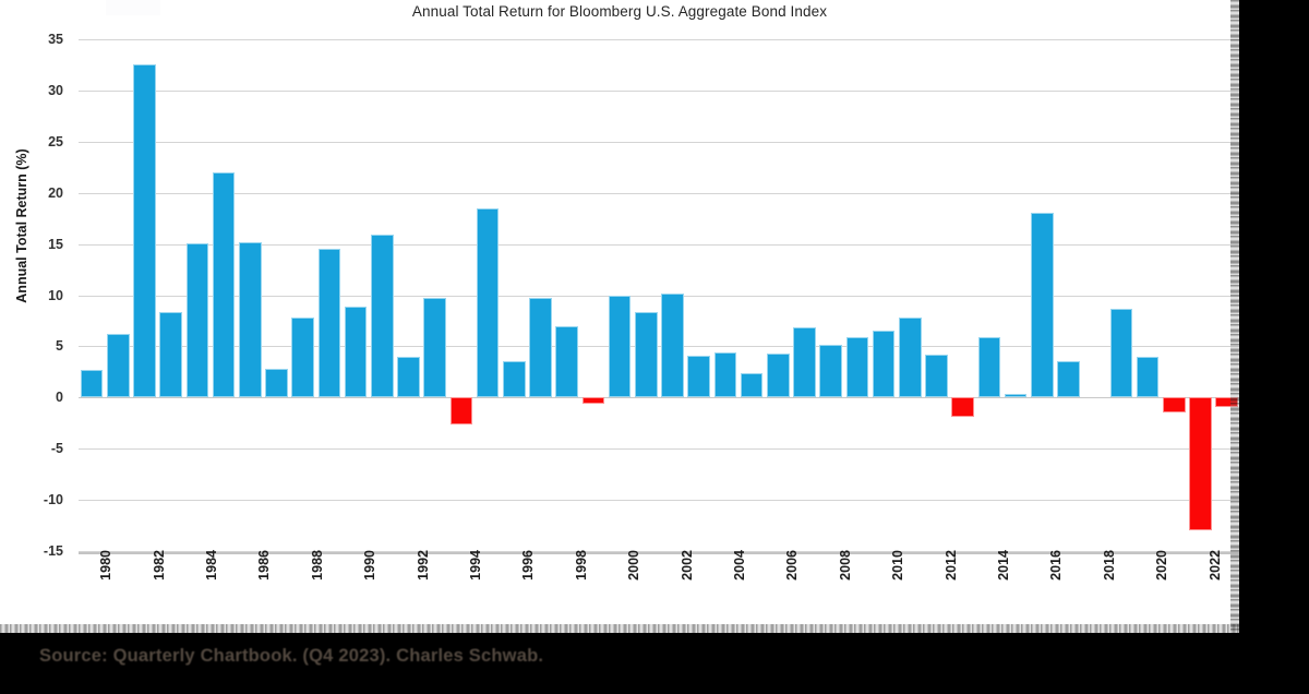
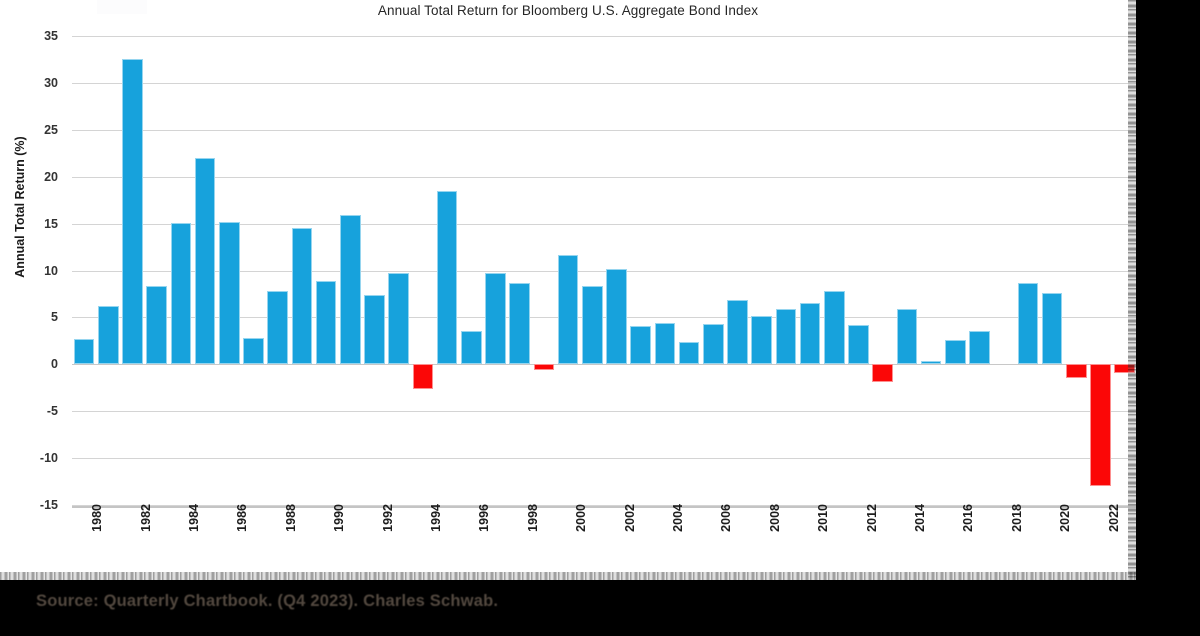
1992: 4 -> 7
1998: 7 -> 9
2000: 10 -> 12
2016: 18 -> 3
2020: 4 -> 8
